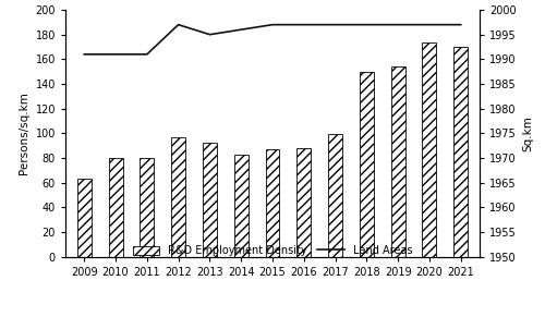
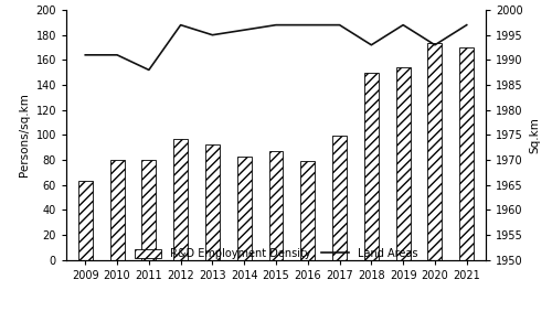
Land Areas/2011: 1991 -> 1988
R&D Employment Density/2016: 88 -> 79
Land Areas/2018: 1997 -> 1993
Land Areas/2020: 1997 -> 1993
